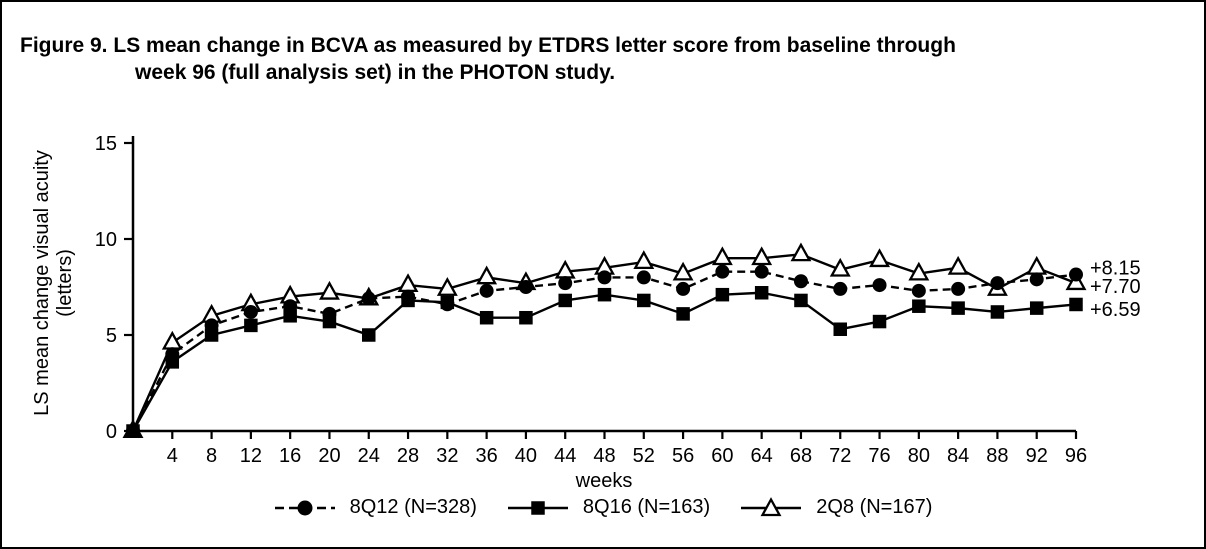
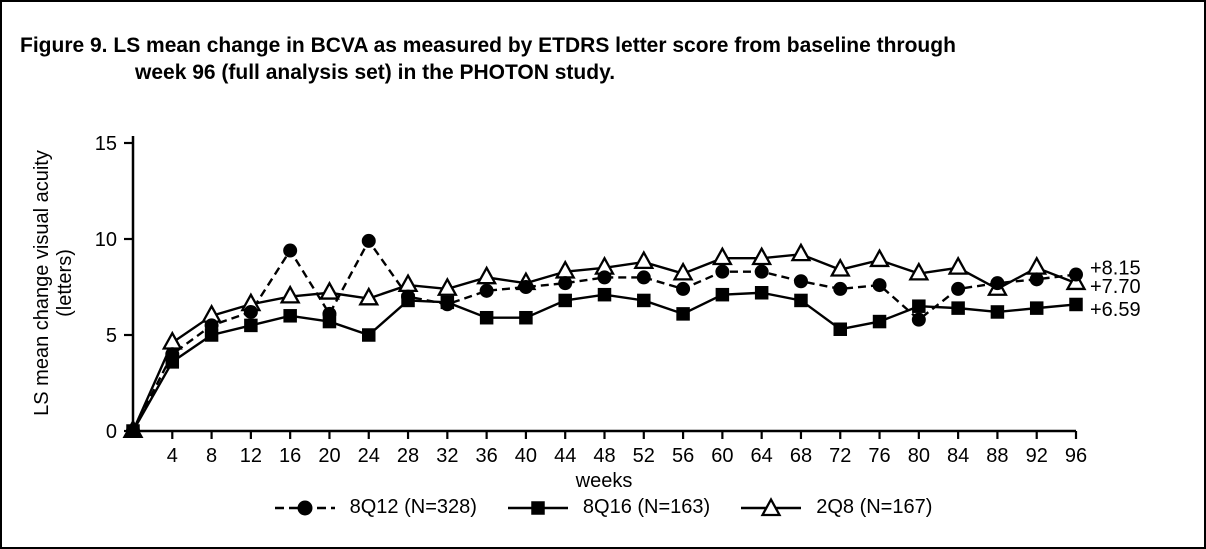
8Q12 (N=328)/16: 6.5 -> 9.4
8Q12 (N=328)/24: 6.9 -> 9.9
8Q12 (N=328)/80: 7.3 -> 5.8
